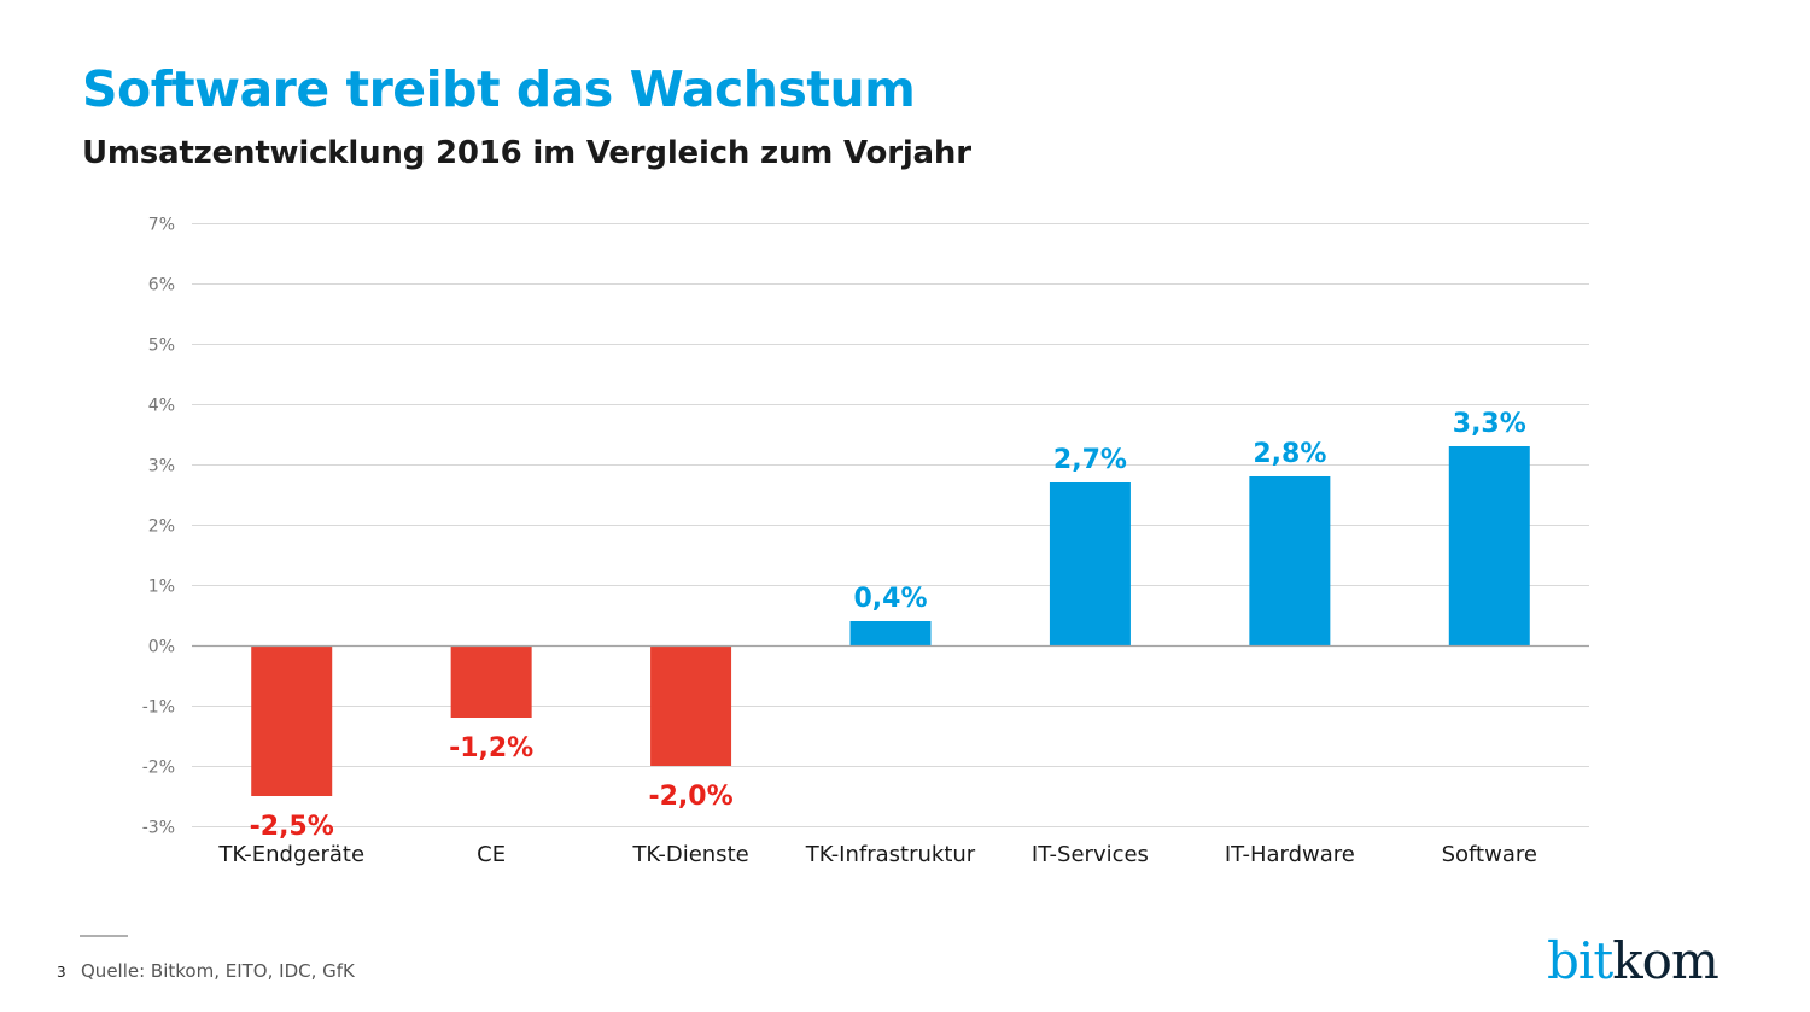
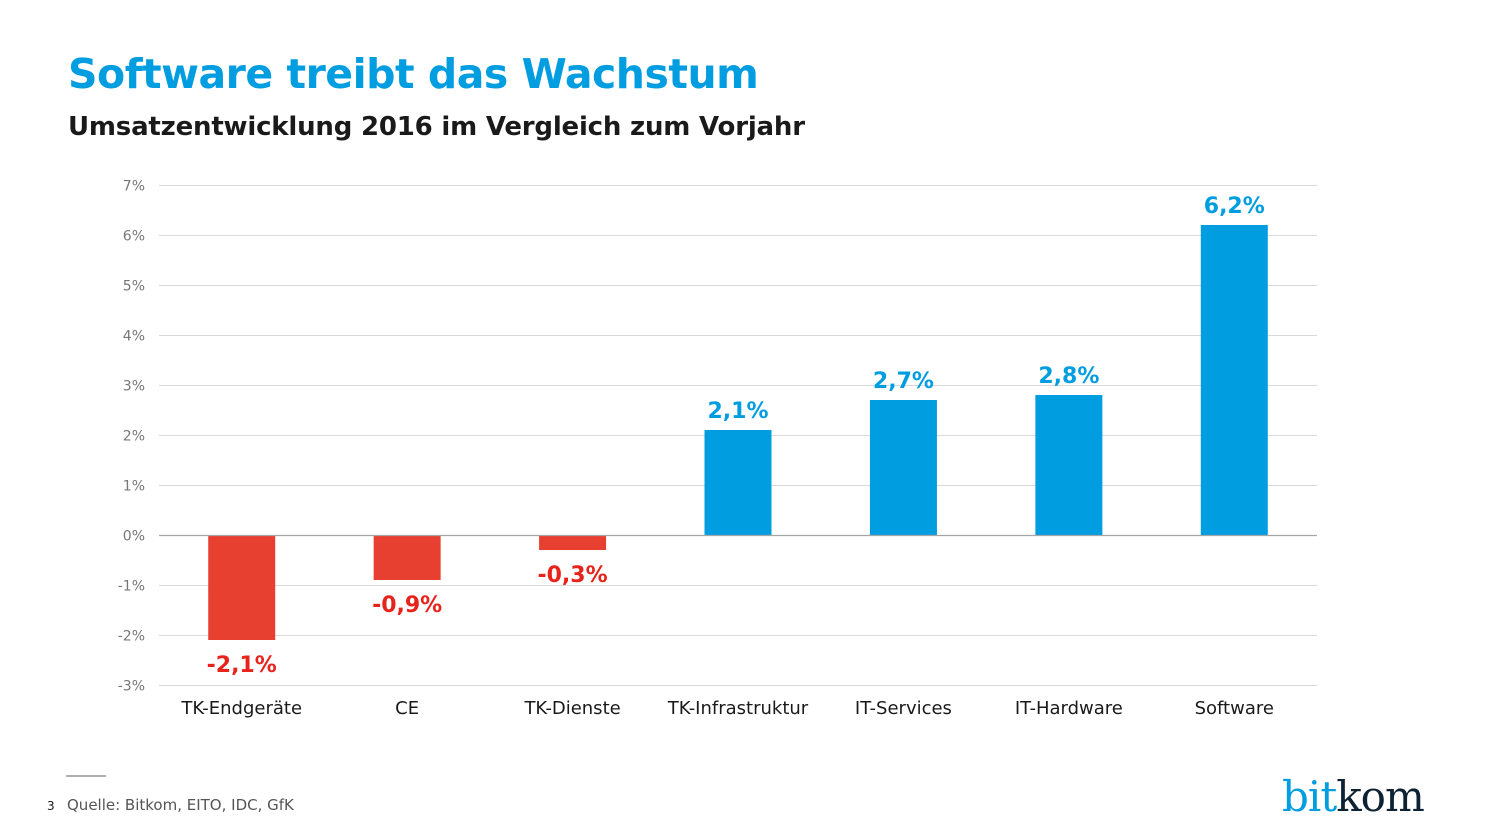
TK-Endgeräte: -2,5% -> -2,1%
CE: -1,2% -> -0,9%
TK-Dienste: -2,0% -> -0,3%
TK-Infrastruktur: 0,4% -> 2,1%
Software: 3,3% -> 6,2%
